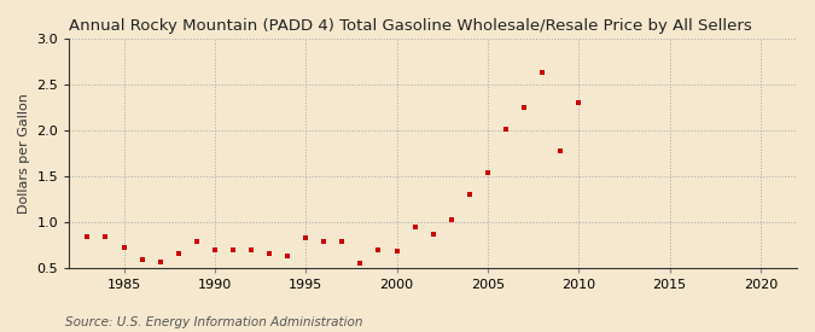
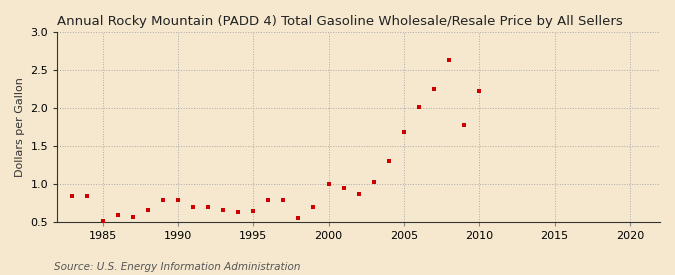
1985: 0.72 -> 0.51
1990: 0.70 -> 0.79
1995: 0.82 -> 0.64
2000: 0.68 -> 1.00
2005: 1.54 -> 1.68
2010: 2.30 -> 2.22
